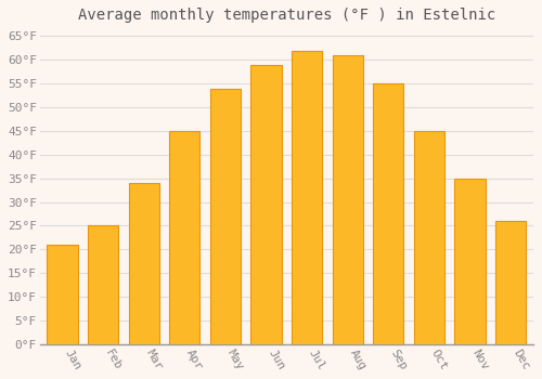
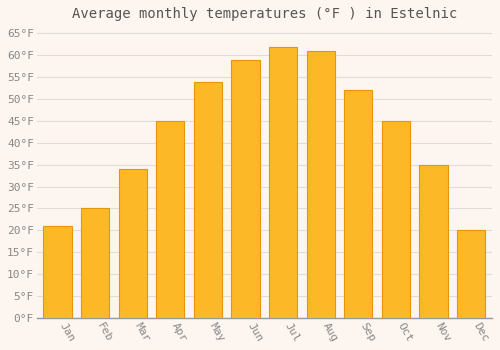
Sep: 55°F -> 52°F
Dec: 26°F -> 20°F
